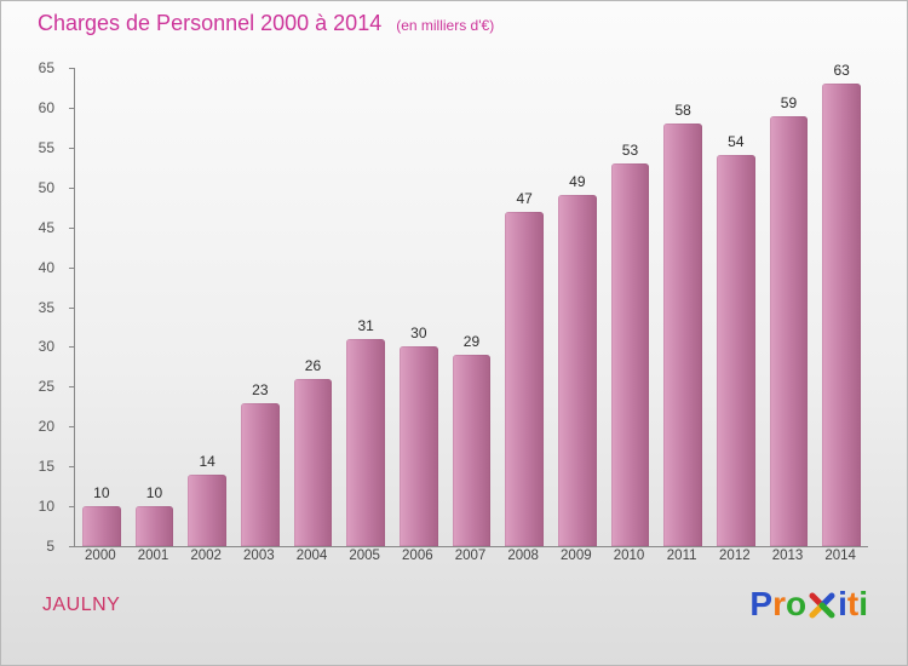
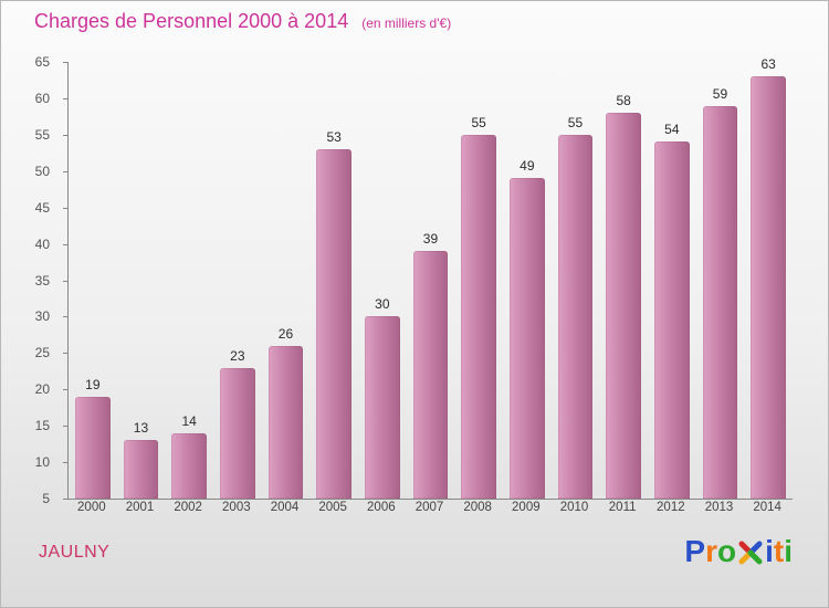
2000: 10 -> 19
2001: 10 -> 13
2005: 31 -> 53
2007: 29 -> 39
2008: 47 -> 55
2010: 53 -> 55
